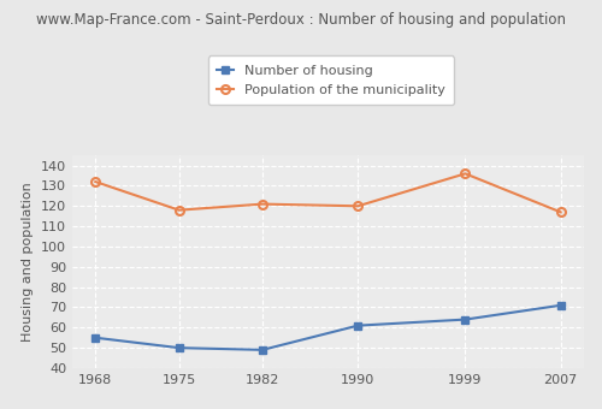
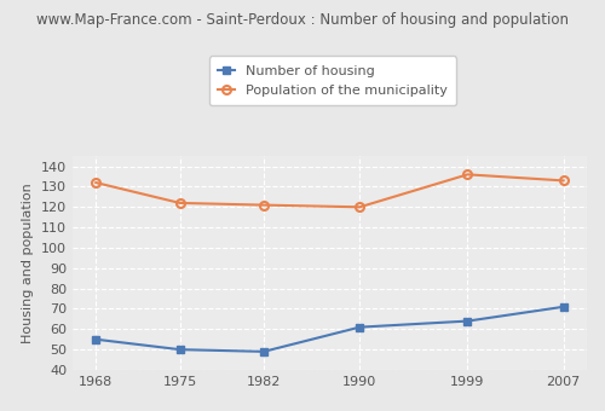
Population of the municipality/1975: 118 -> 122
Population of the municipality/2007: 117 -> 133
